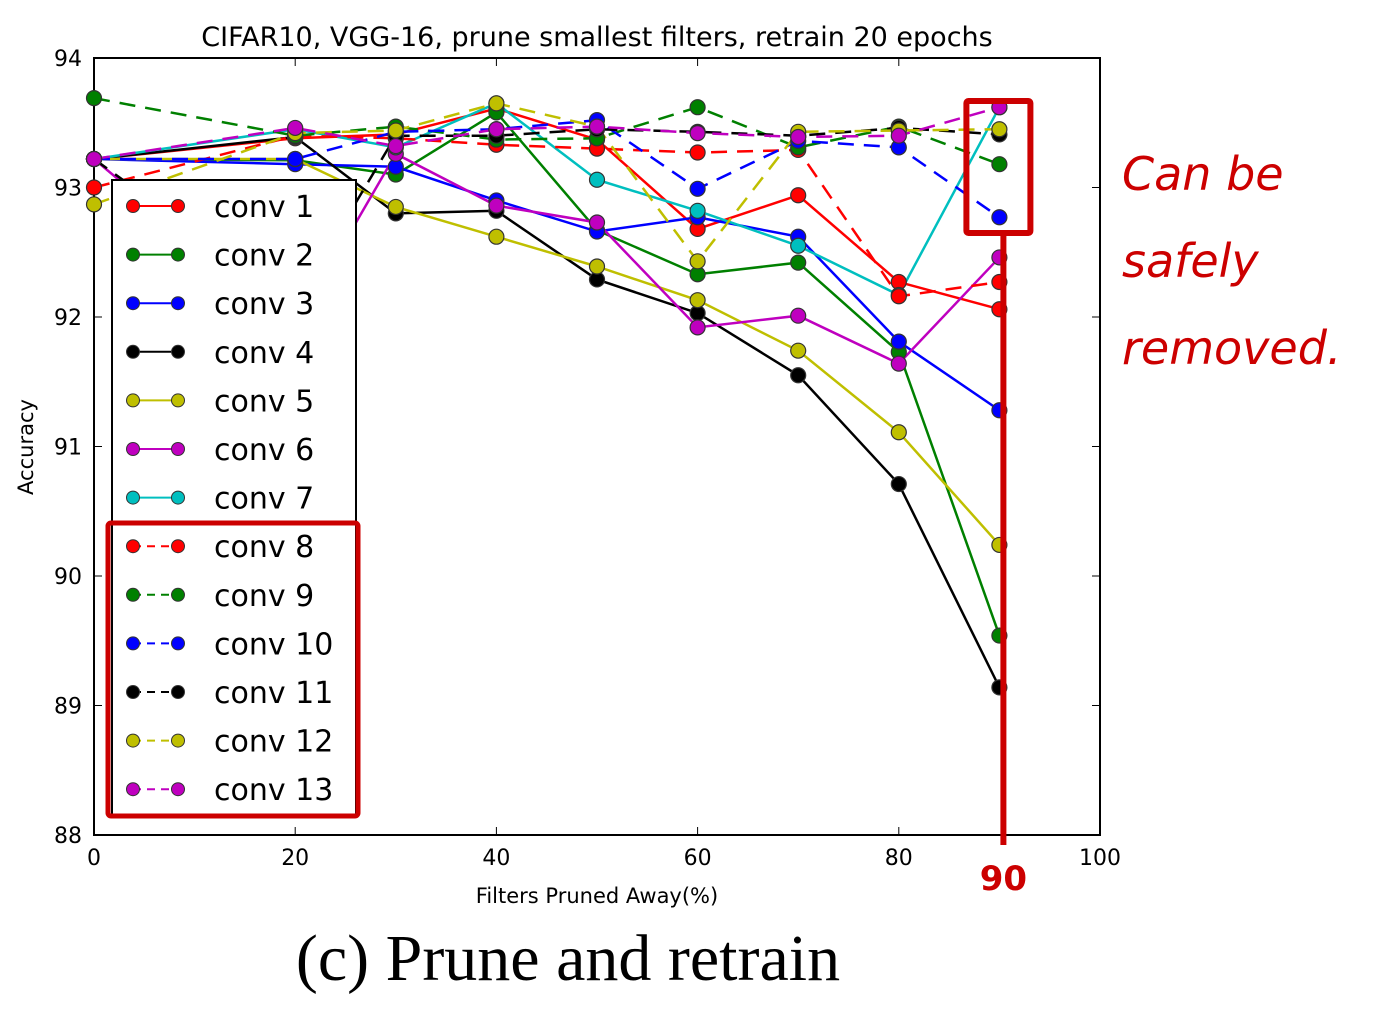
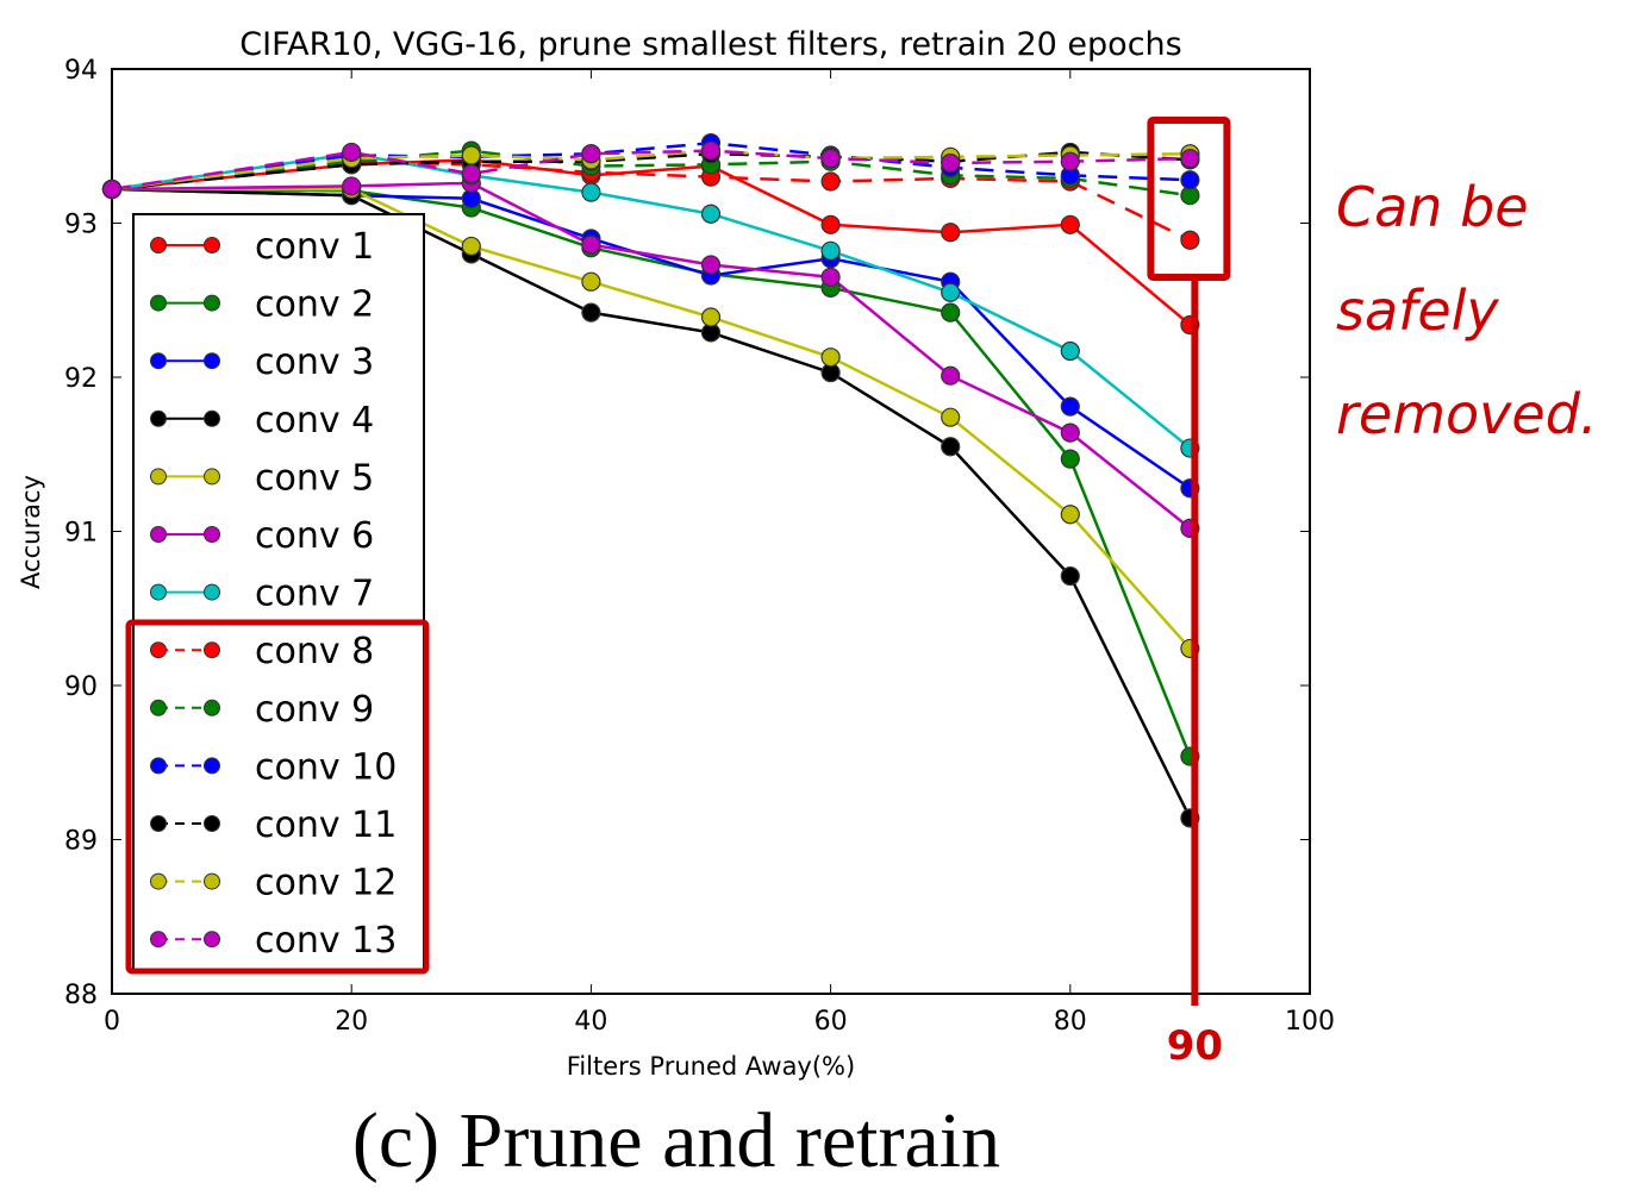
conv 8/0: 93.00 -> 93.22
conv 9/0: 93.69 -> 93.22
conv 12/0: 92.87 -> 93.22
conv 4/20: 93.39 -> 93.18
conv 6/20: 91.92 -> 93.24
conv 10/20: 93.22 -> 93.44
conv 11/20: 92.10 -> 93.38
conv 1/40: 93.61 -> 93.31
conv 2/40: 93.58 -> 92.84
conv 4/40: 92.82 -> 92.42
conv 7/40: 93.65 -> 93.20
conv 12/40: 93.65 -> 93.41
conv 1/60: 92.68 -> 92.99
conv 2/60: 92.33 -> 92.58
conv 6/60: 91.92 -> 92.65
conv 9/60: 93.62 -> 93.40
conv 10/60: 92.99 -> 93.44
conv 12/60: 92.43 -> 93.42
conv 1/80: 92.27 -> 92.99
conv 2/80: 91.73 -> 91.47
conv 8/80: 92.16 -> 93.27
conv 9/80: 93.47 -> 93.29
conv 1/90: 92.06 -> 92.34
conv 6/90: 92.46 -> 91.02
conv 7/90: 93.62 -> 91.54
conv 8/90: 92.27 -> 92.89
conv 10/90: 92.77 -> 93.28
conv 13/90: 93.62 -> 93.42
